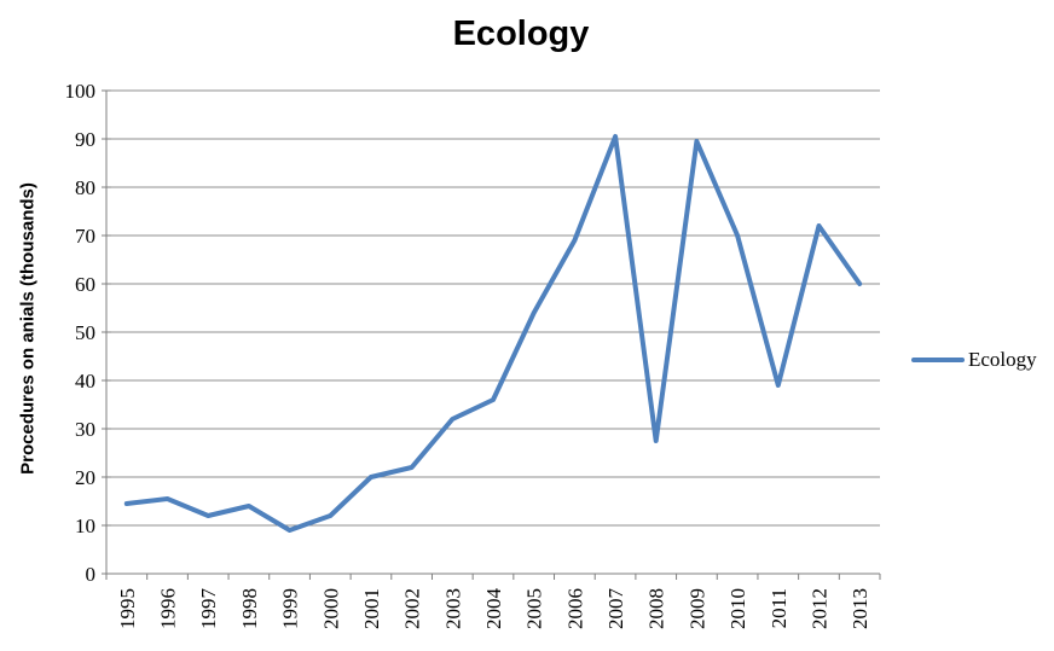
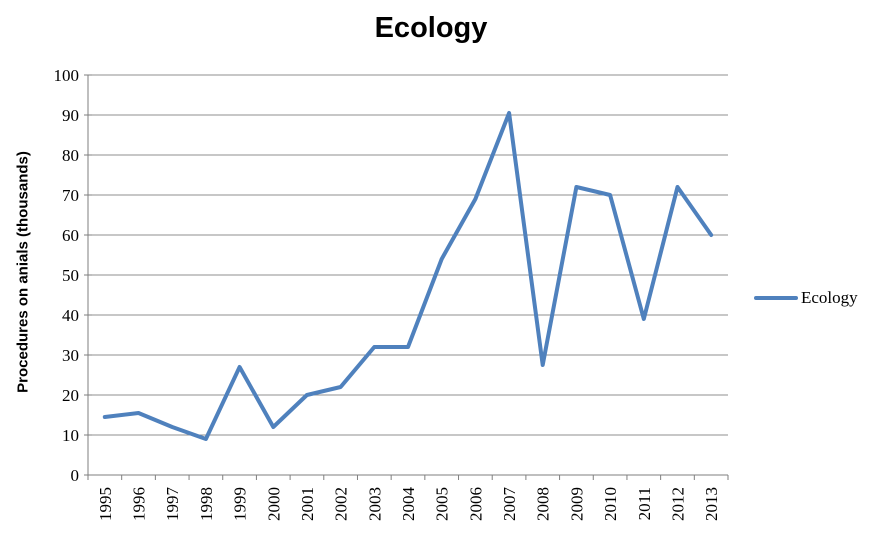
1998: 14 -> 9
1999: 9 -> 27
2004: 36 -> 32
2009: 90 -> 72
